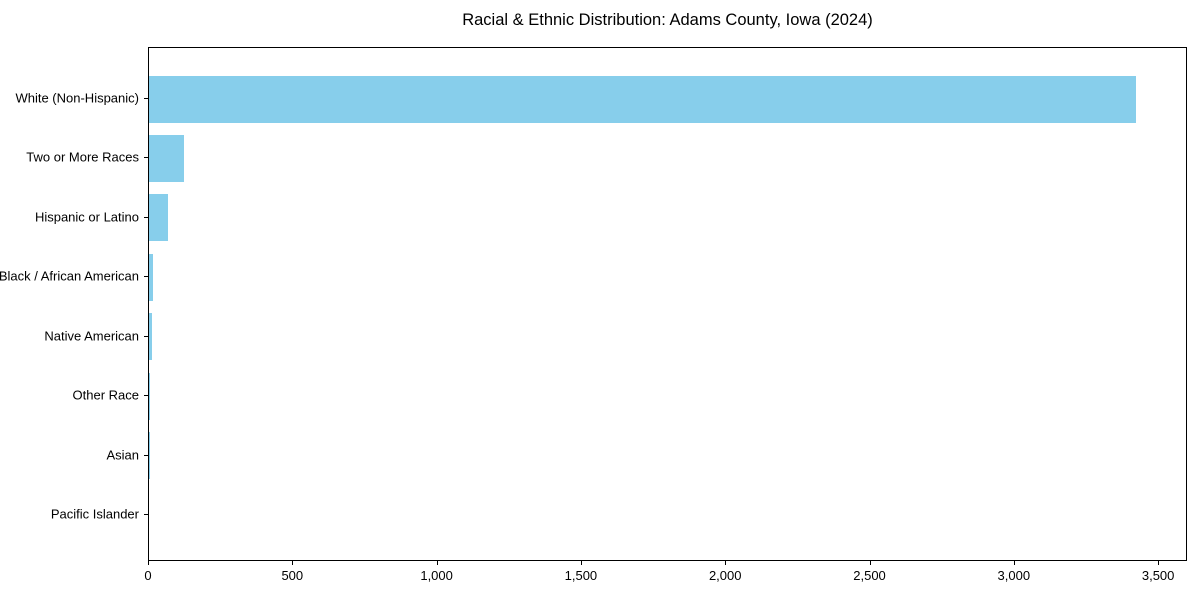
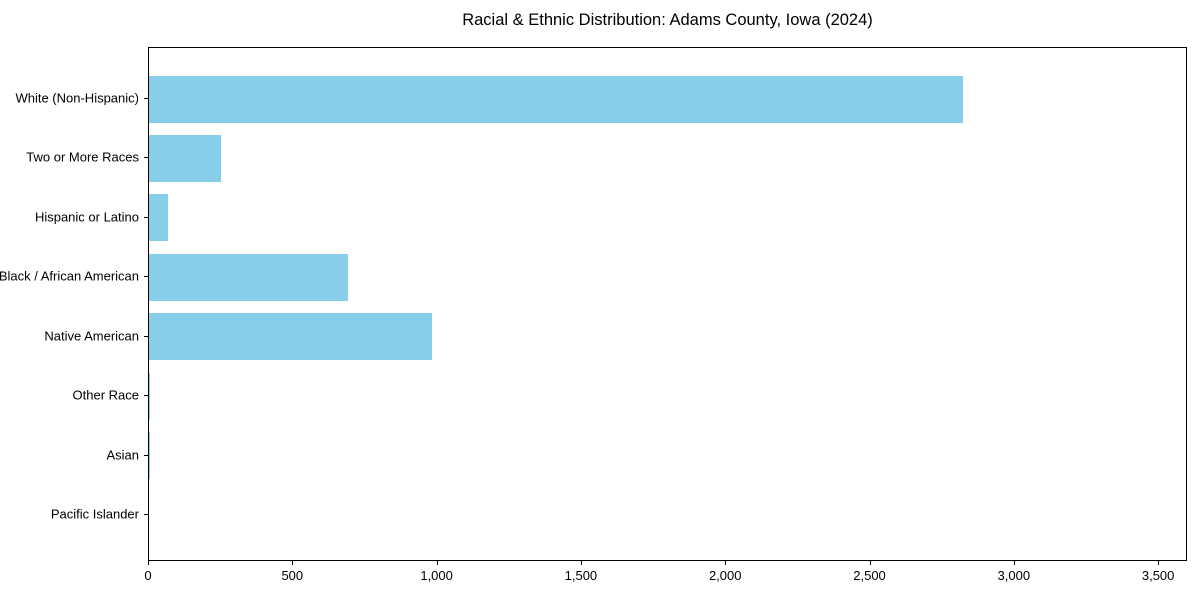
White (Non-Hispanic): 3420 -> 2820
Two or More Races: 120 -> 250
Black / African American: 20 -> 690
Native American: 10 -> 980
